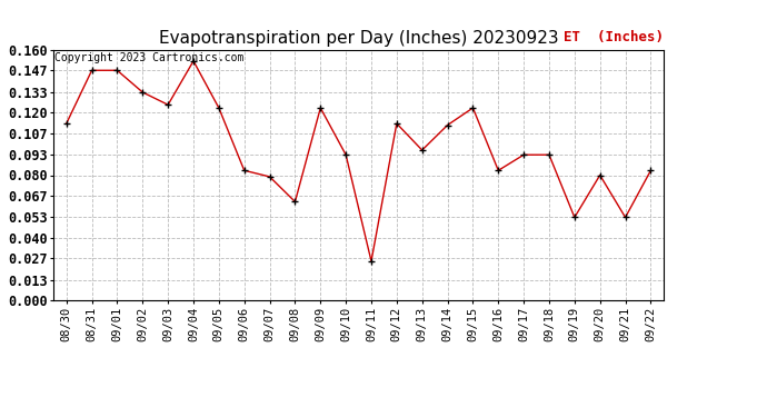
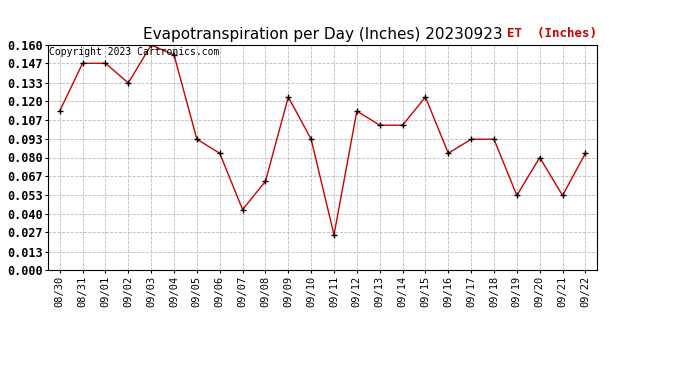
09/03: 0.125 -> 0.160
09/05: 0.123 -> 0.093
09/07: 0.079 -> 0.043
09/13: 0.096 -> 0.103
09/14: 0.112 -> 0.103
